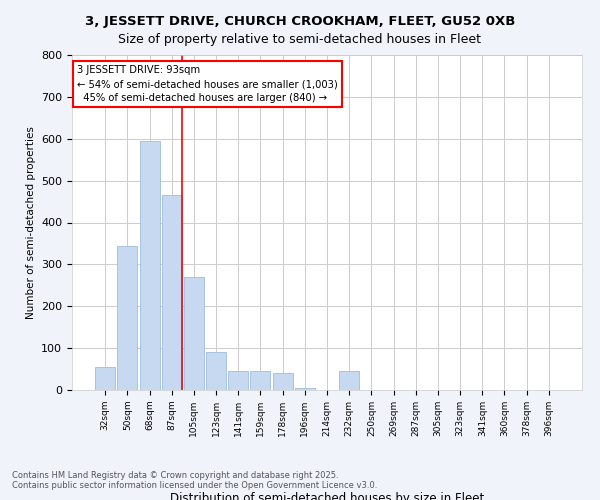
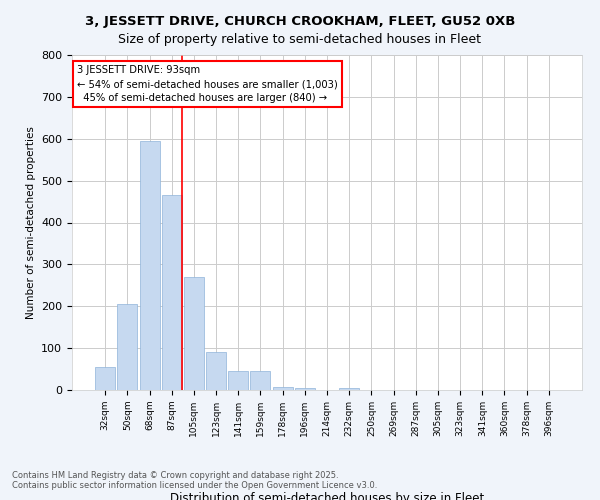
50sqm: 345 -> 205
178sqm: 40 -> 8
232sqm: 45 -> 5
